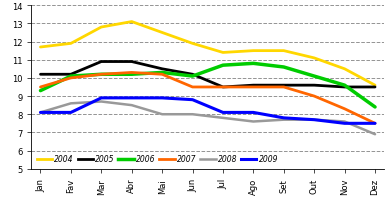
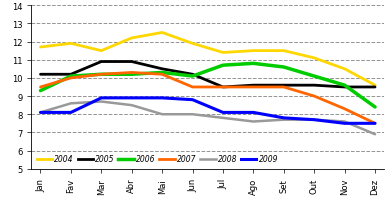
2004/Mar: 12.8 -> 11.5
2004/Abr: 13.1 -> 12.2
